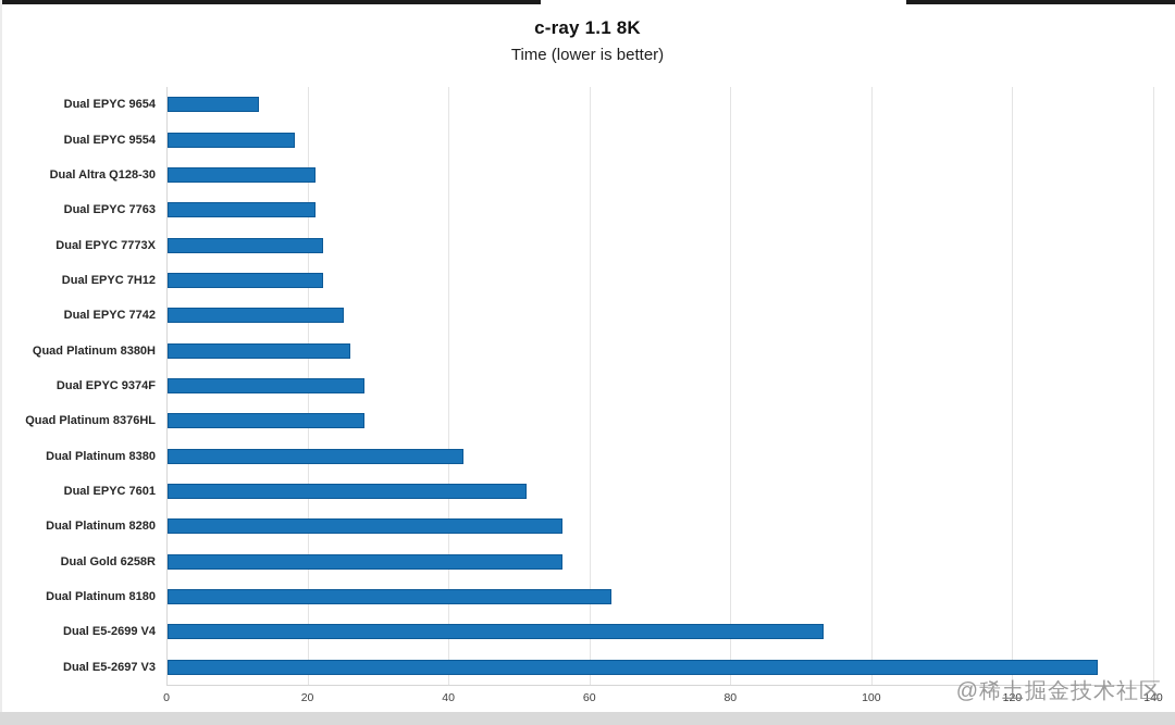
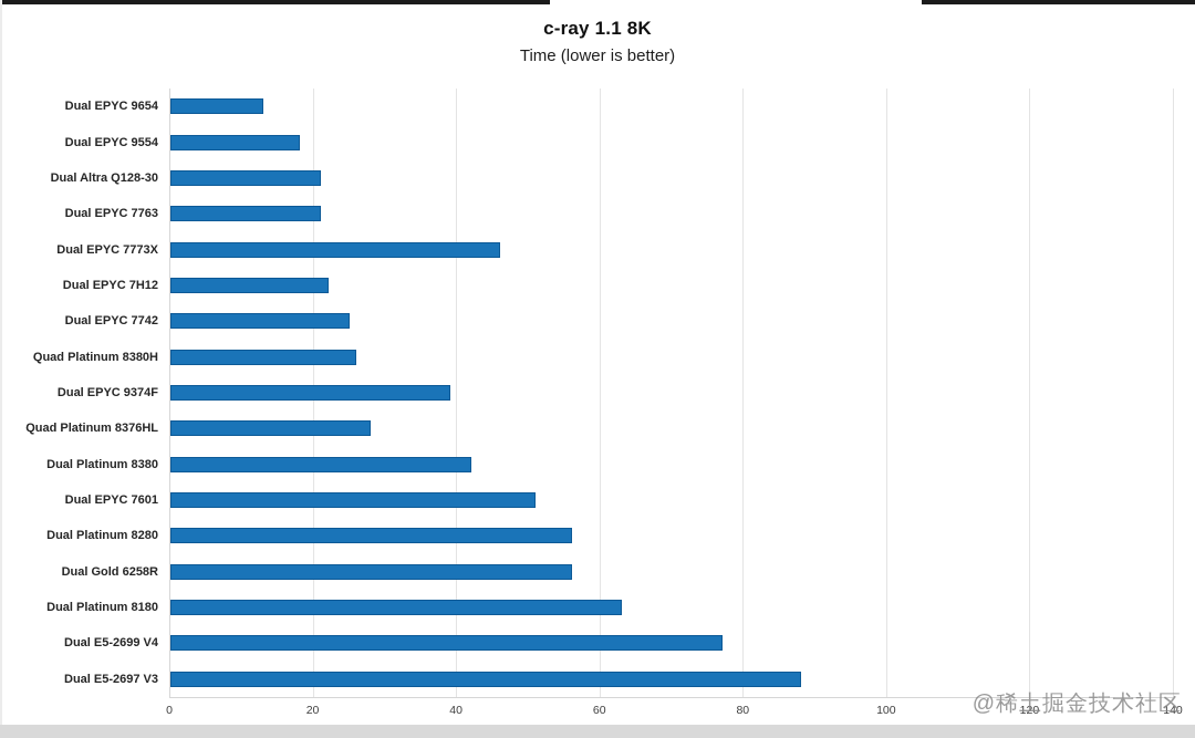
Dual EPYC 7773X: 22 -> 46
Dual EPYC 9374F: 28 -> 39
Dual E5-2699 V4: 93 -> 77
Dual E5-2697 V3: 132 -> 88
